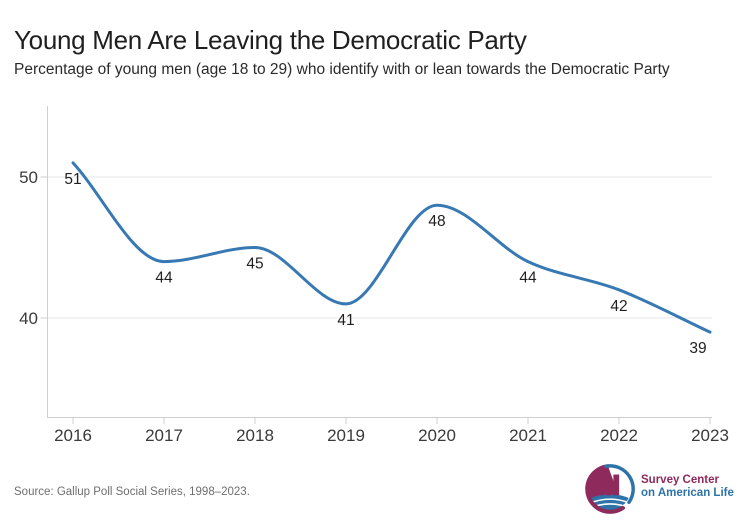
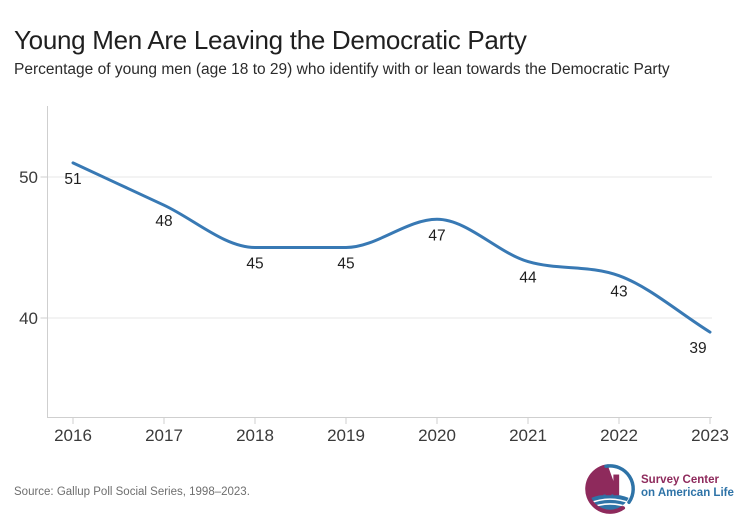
2017: 44 -> 48
2019: 41 -> 45
2020: 48 -> 47
2022: 42 -> 43
